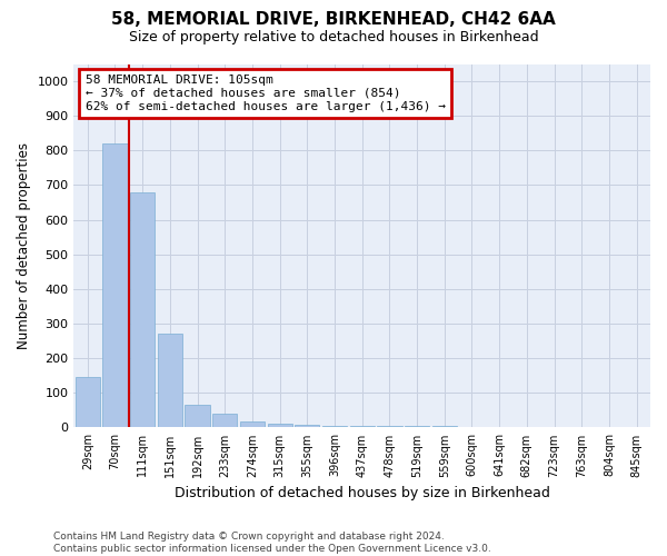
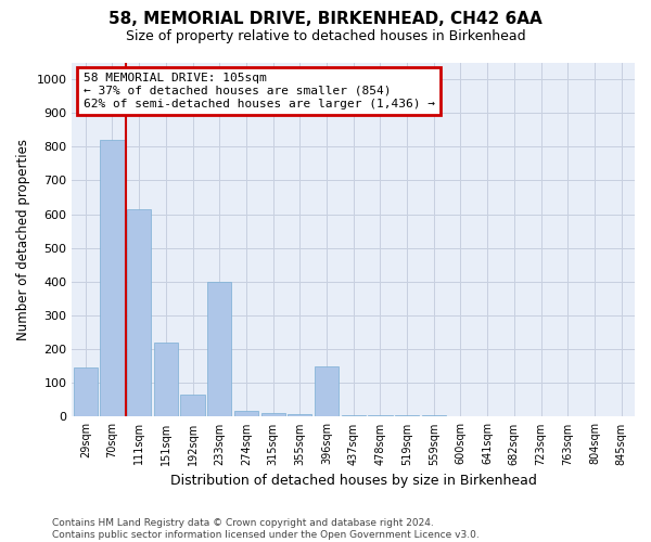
111sqm: 680 -> 615
151sqm: 270 -> 220
233sqm: 40 -> 400
396sqm: 6 -> 150
